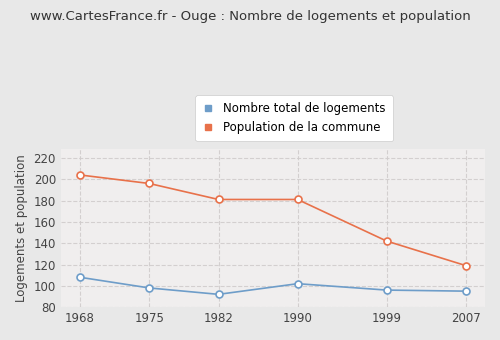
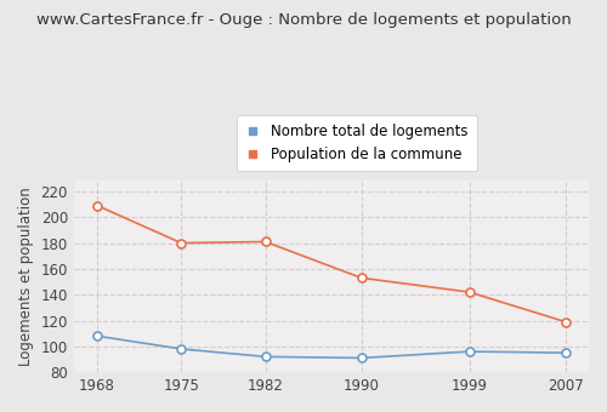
Population de la commune/1968: 204 -> 209
Population de la commune/1975: 196 -> 180
Nombre total de logements/1990: 102 -> 91
Population de la commune/1990: 181 -> 153
